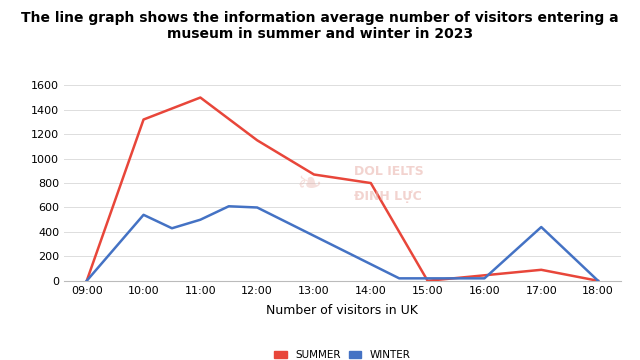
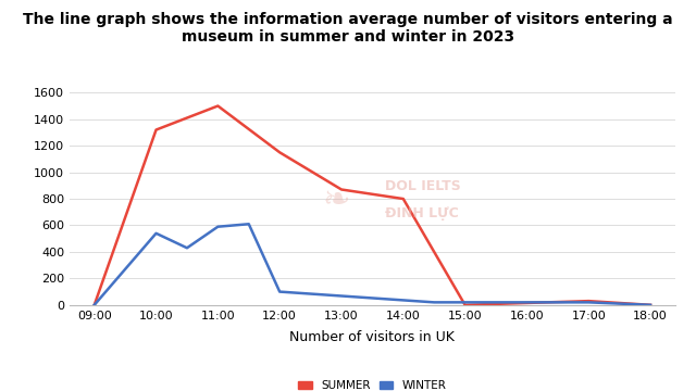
WINTER/11:00: 500 -> 590
WINTER/12:00: 600 -> 100
SUMMER/17:00: 90 -> 30
WINTER/17:00: 440 -> 20
